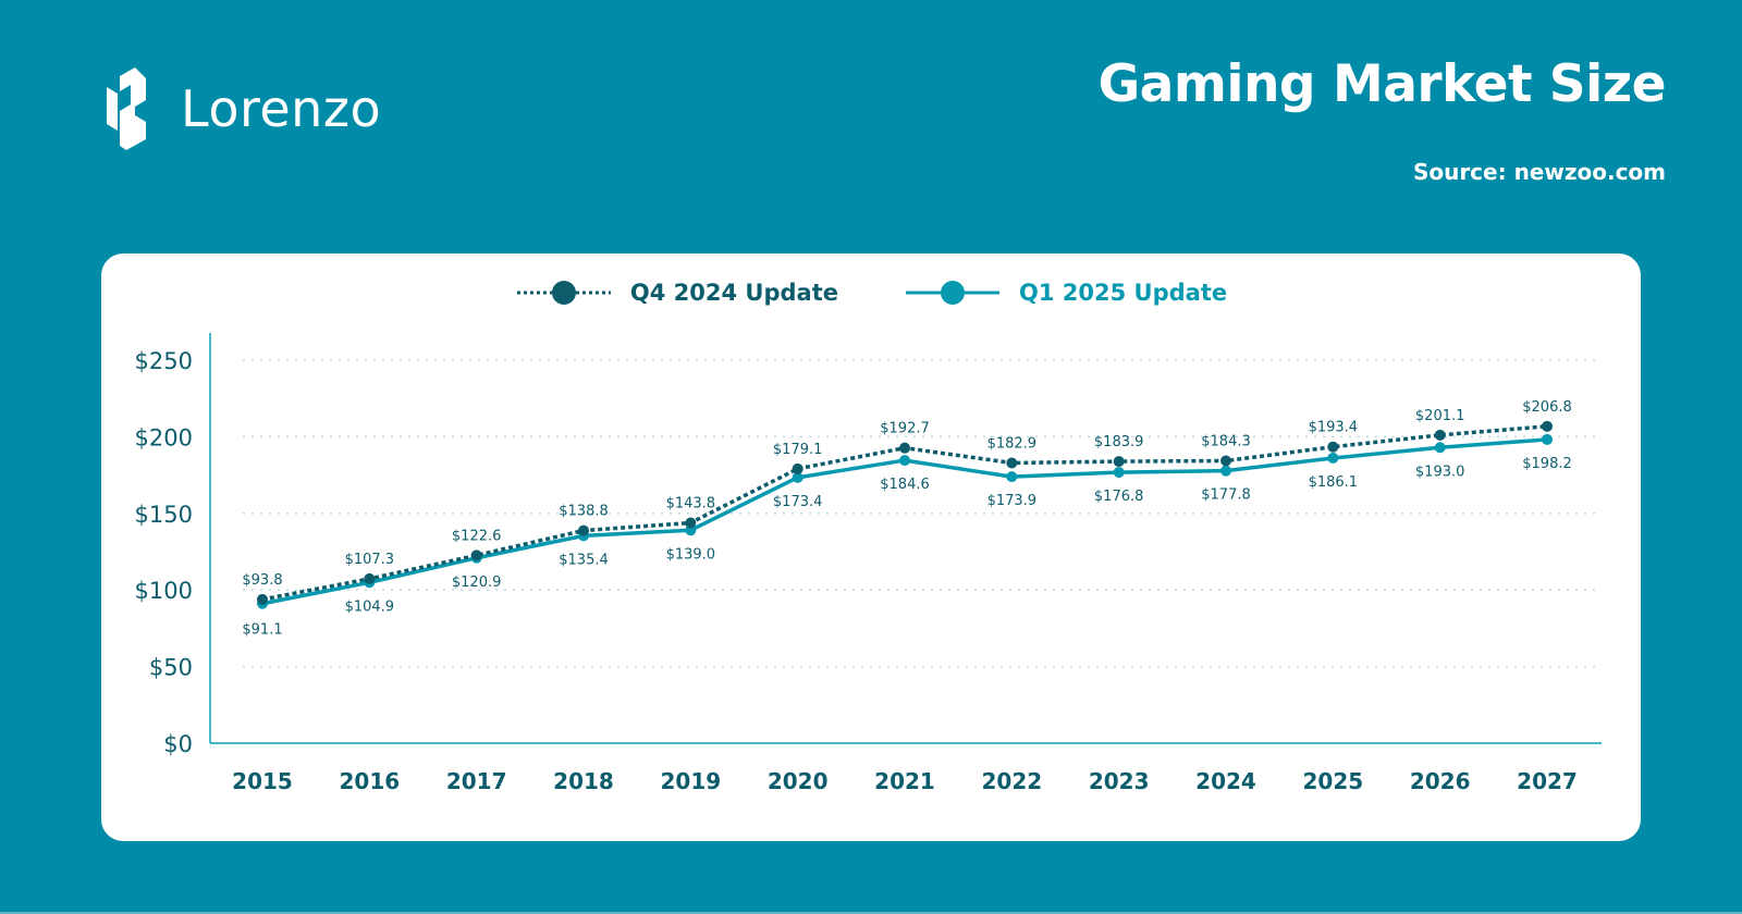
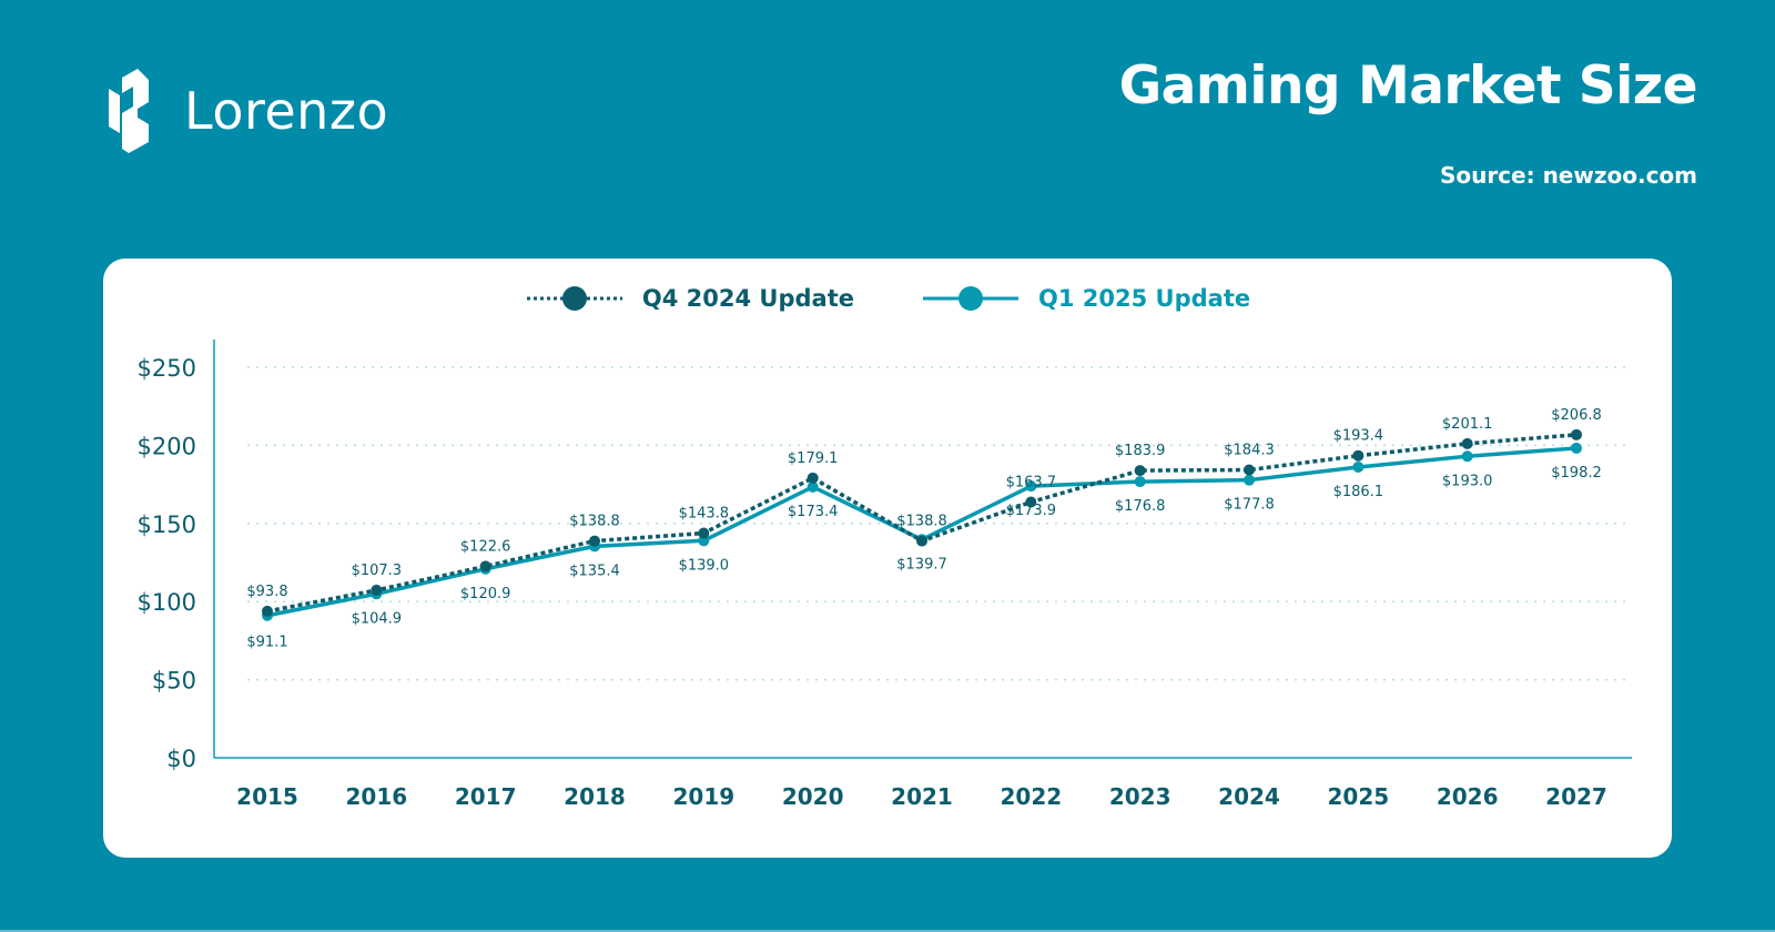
Q4 2024 Update/2021: $192.7 -> $138.8
Q1 2025 Update/2021: $184.6 -> $139.7
Q4 2024 Update/2022: $182.9 -> $163.7
